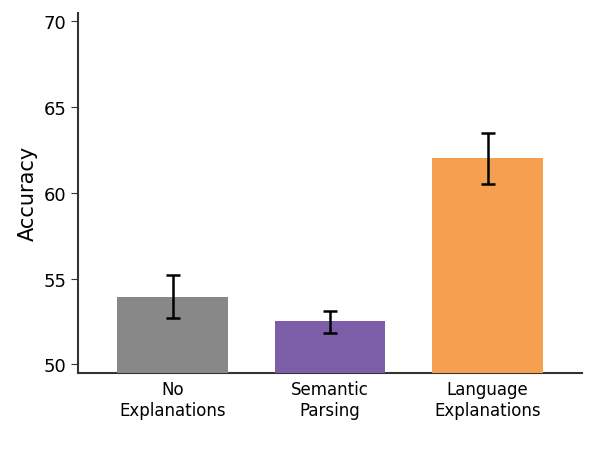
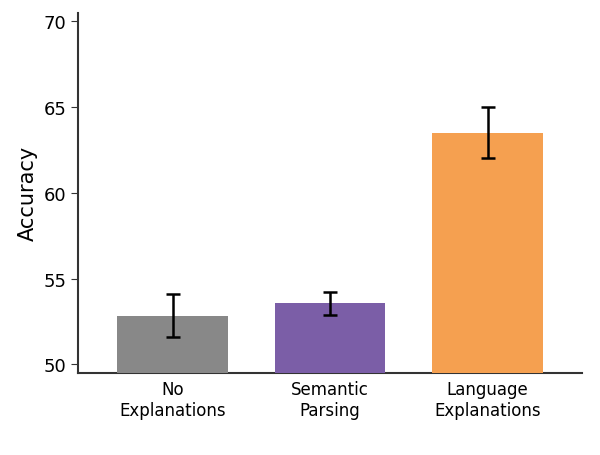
No Explanations: 53.9 -> 52.8
Semantic Parsing: 52.5 -> 53.6
Language Explanations: 62.0 -> 63.5
